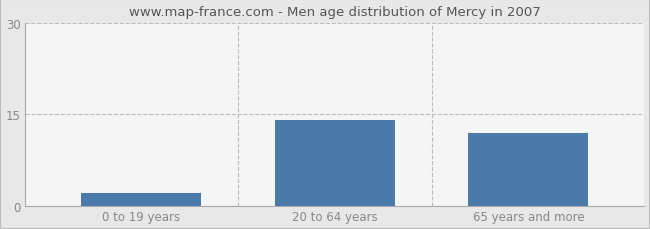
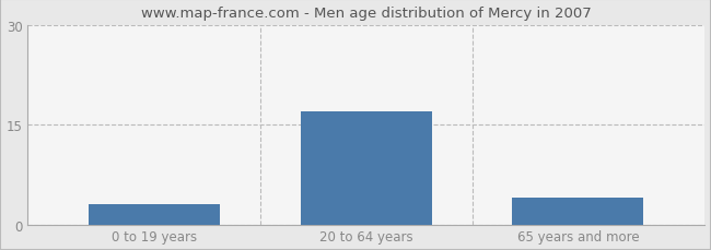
0 to 19 years: 2 -> 3
20 to 64 years: 14 -> 17
65 years and more: 12 -> 4
